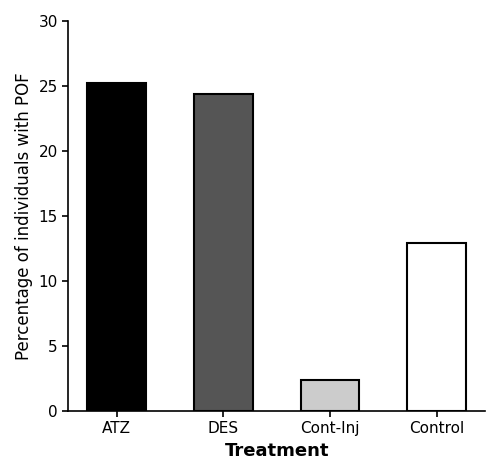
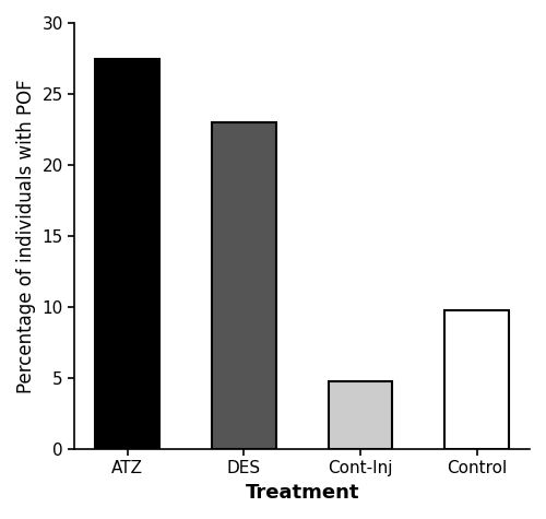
ATZ: 25.2 -> 27.5
DES: 24.4 -> 23.0
Cont-Inj: 2.4 -> 4.8
Control: 12.9 -> 9.8
